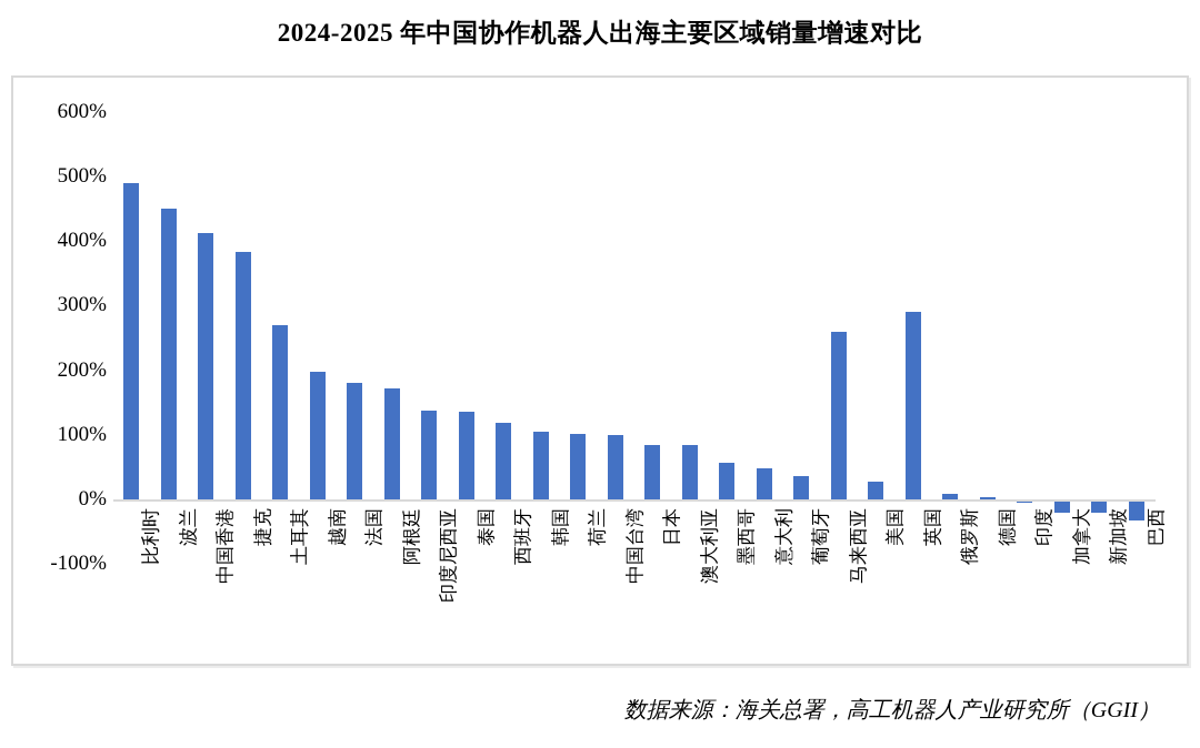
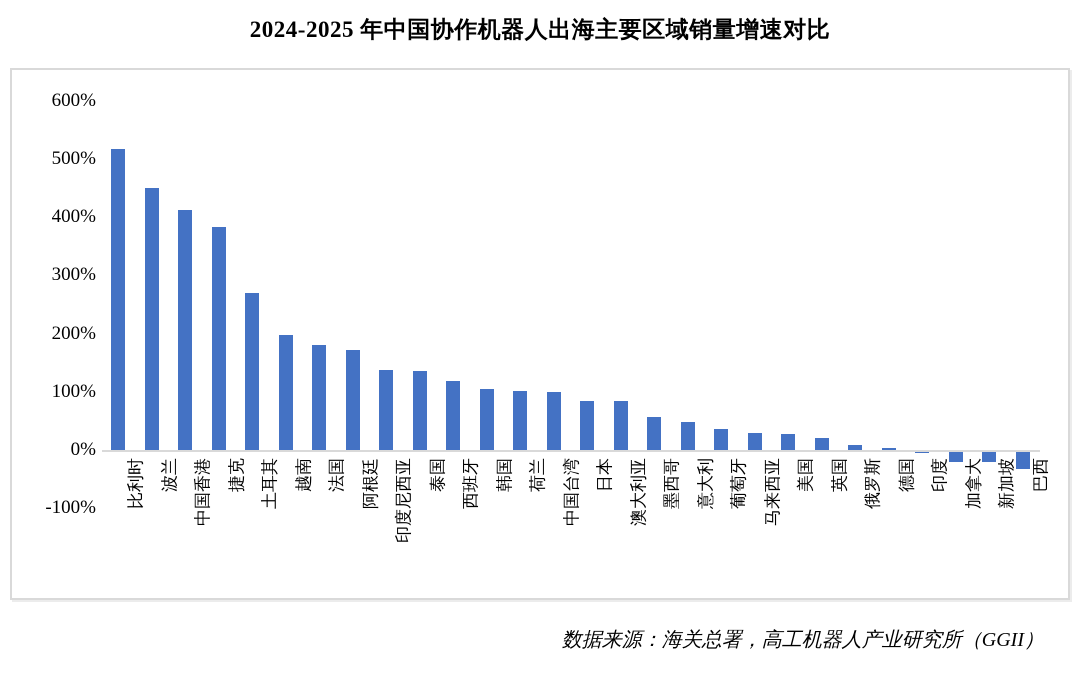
比利时: 490% -> 520%
马来西亚: 260% -> 30%
英国: 290% -> 20%
